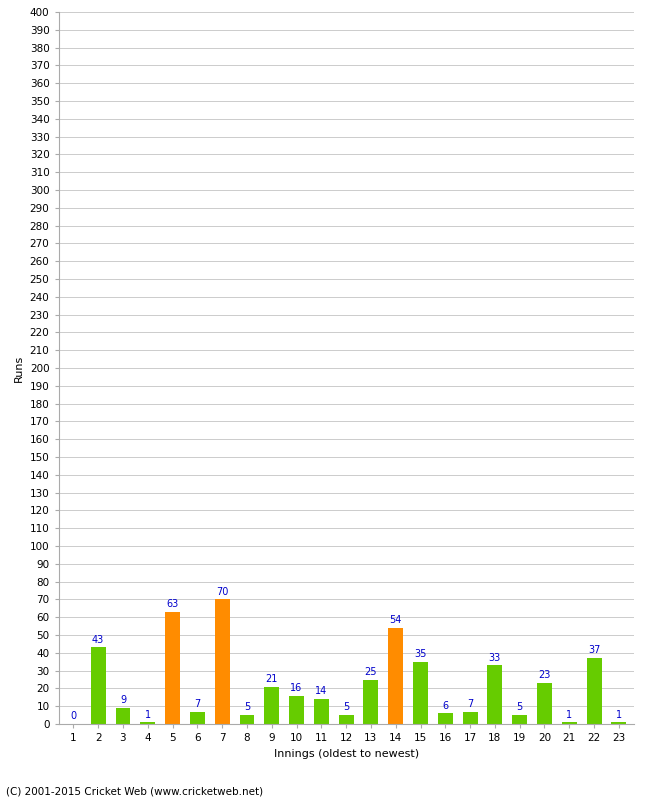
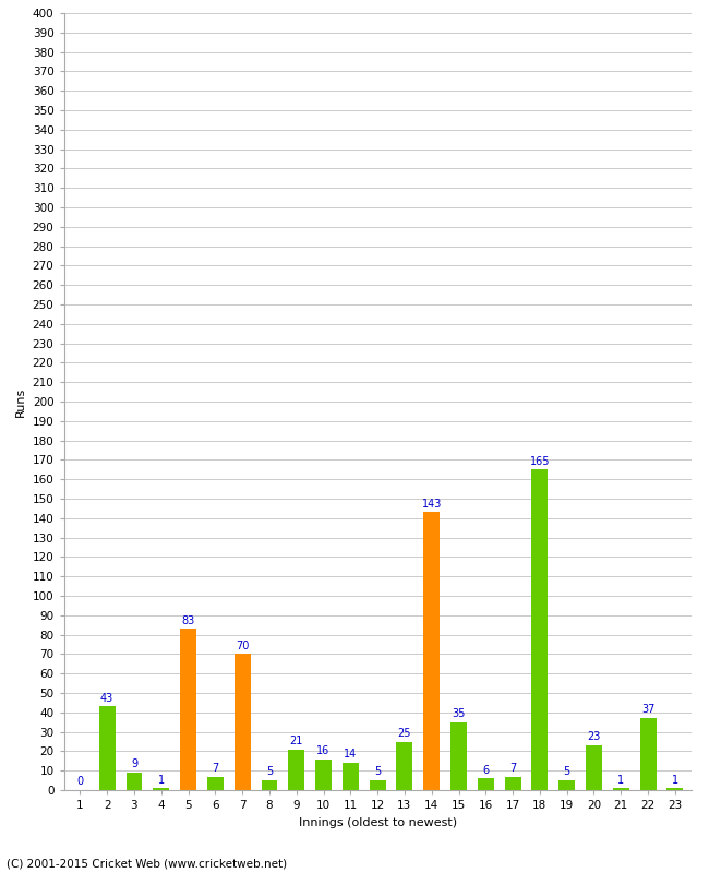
5: 63 -> 83
14: 54 -> 143
18: 33 -> 165
